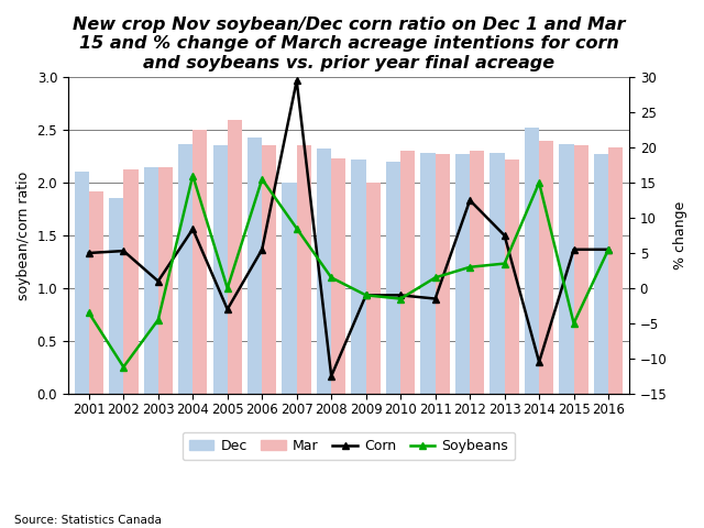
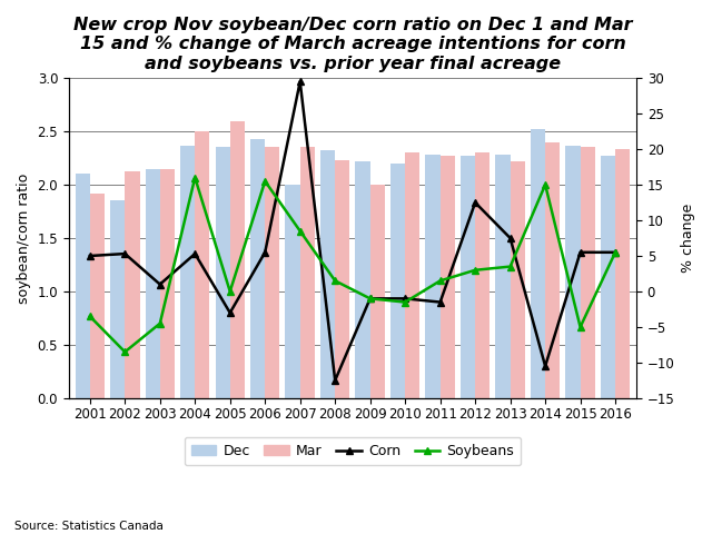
Soybeans/2002: -11.2 -> -8.5
Corn/2004: 8.4 -> 5.3
